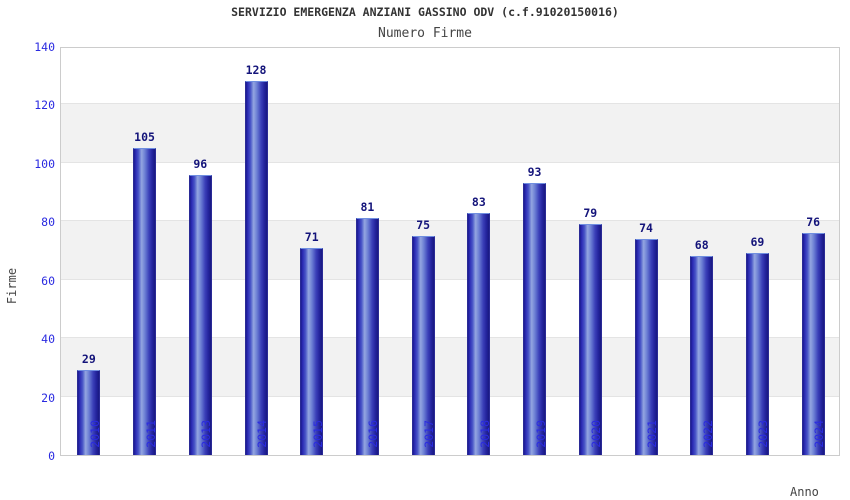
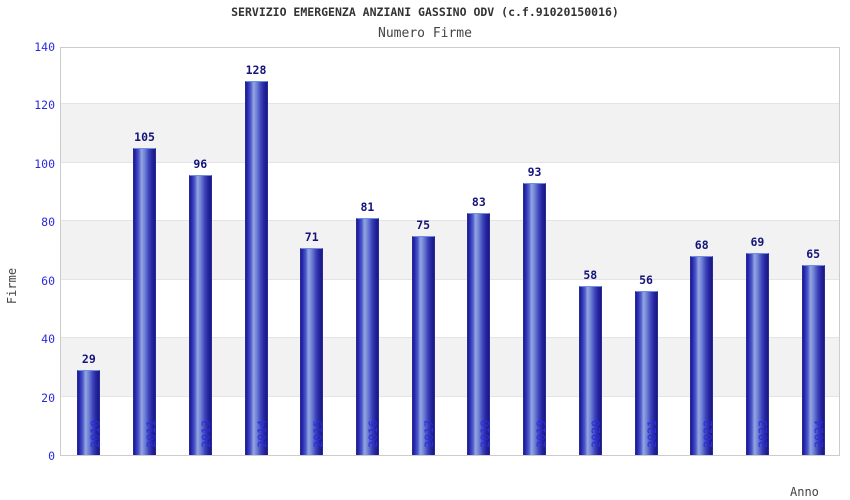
2020: 79 -> 58
2021: 74 -> 56
2024: 76 -> 65
